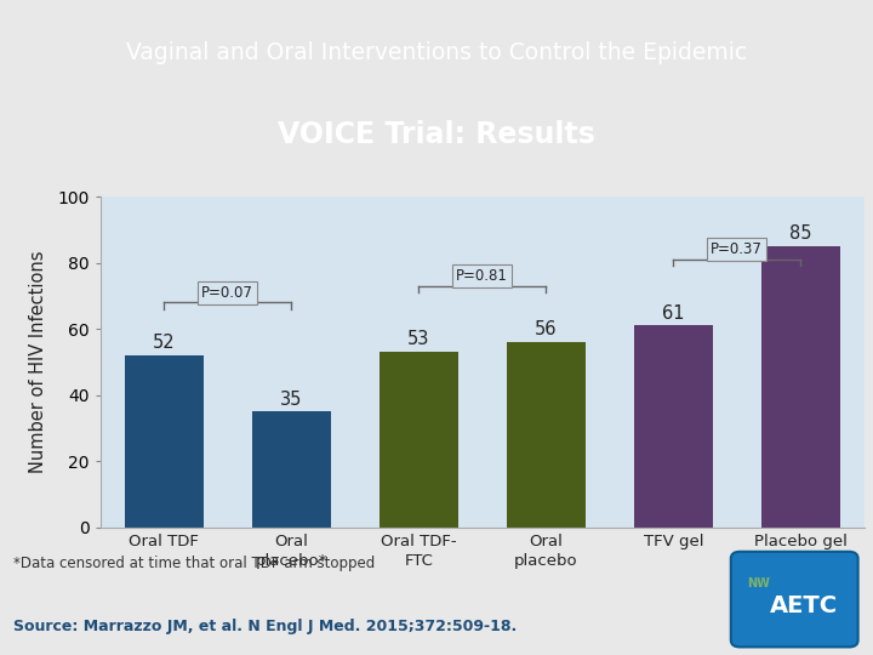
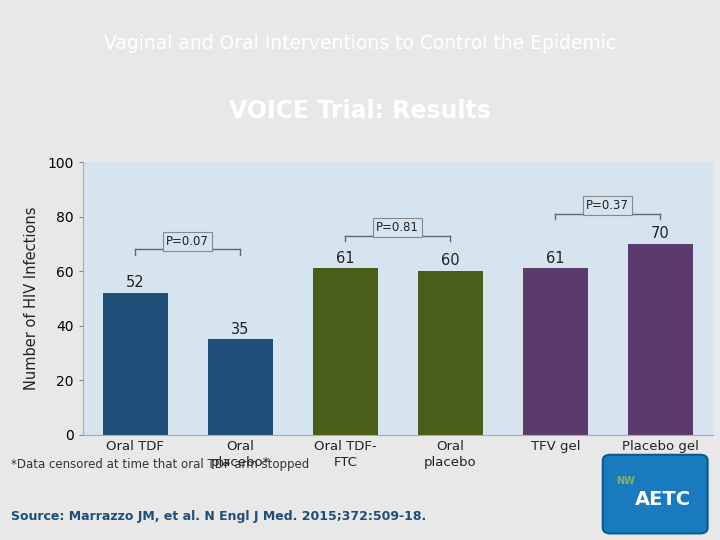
Oral TDF- FTC: 53 -> 61
Oral placebo: 56 -> 60
Placebo gel: 85 -> 70
